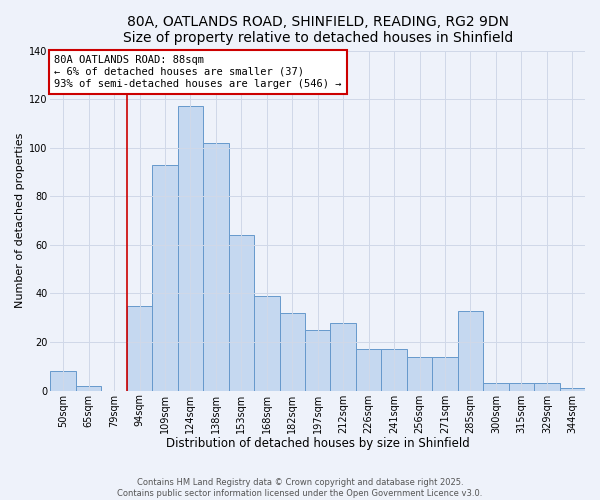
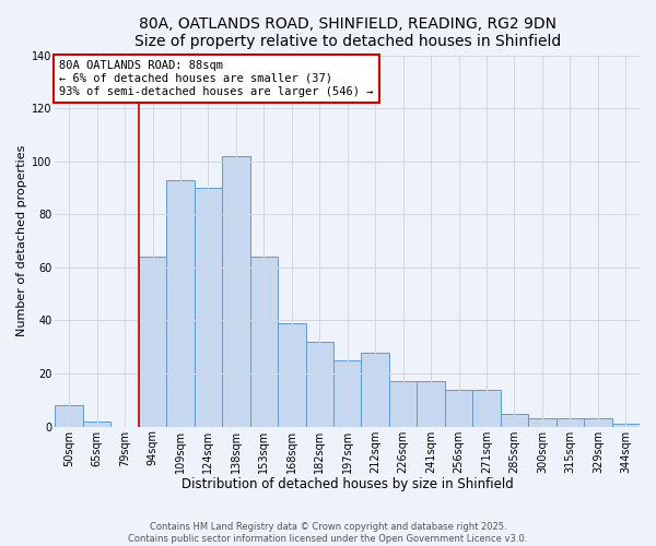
94sqm: 35 -> 64
124sqm: 117 -> 90
285sqm: 33 -> 5
